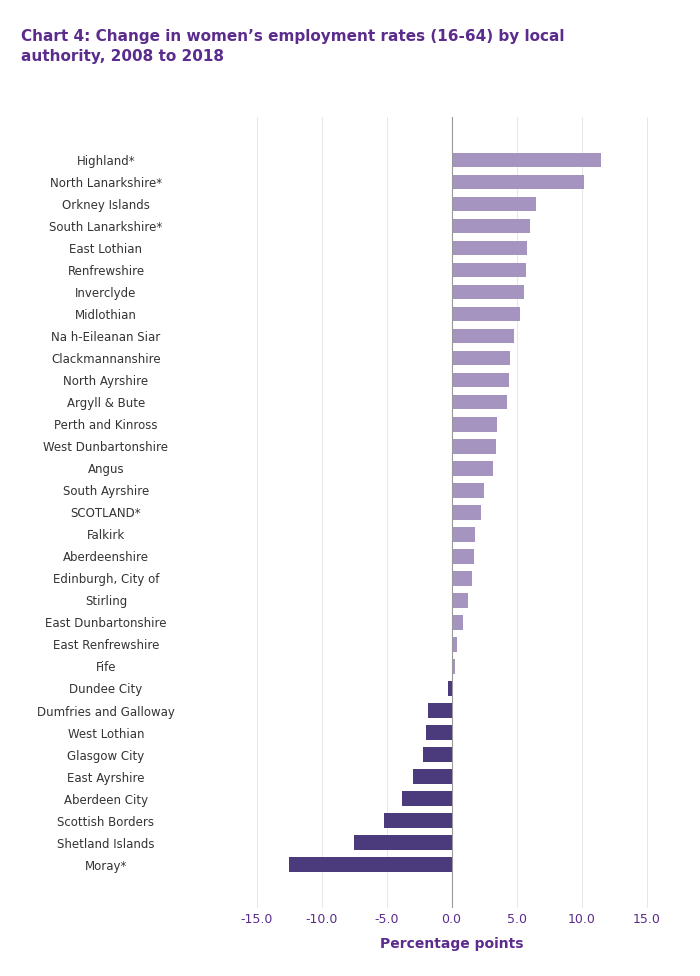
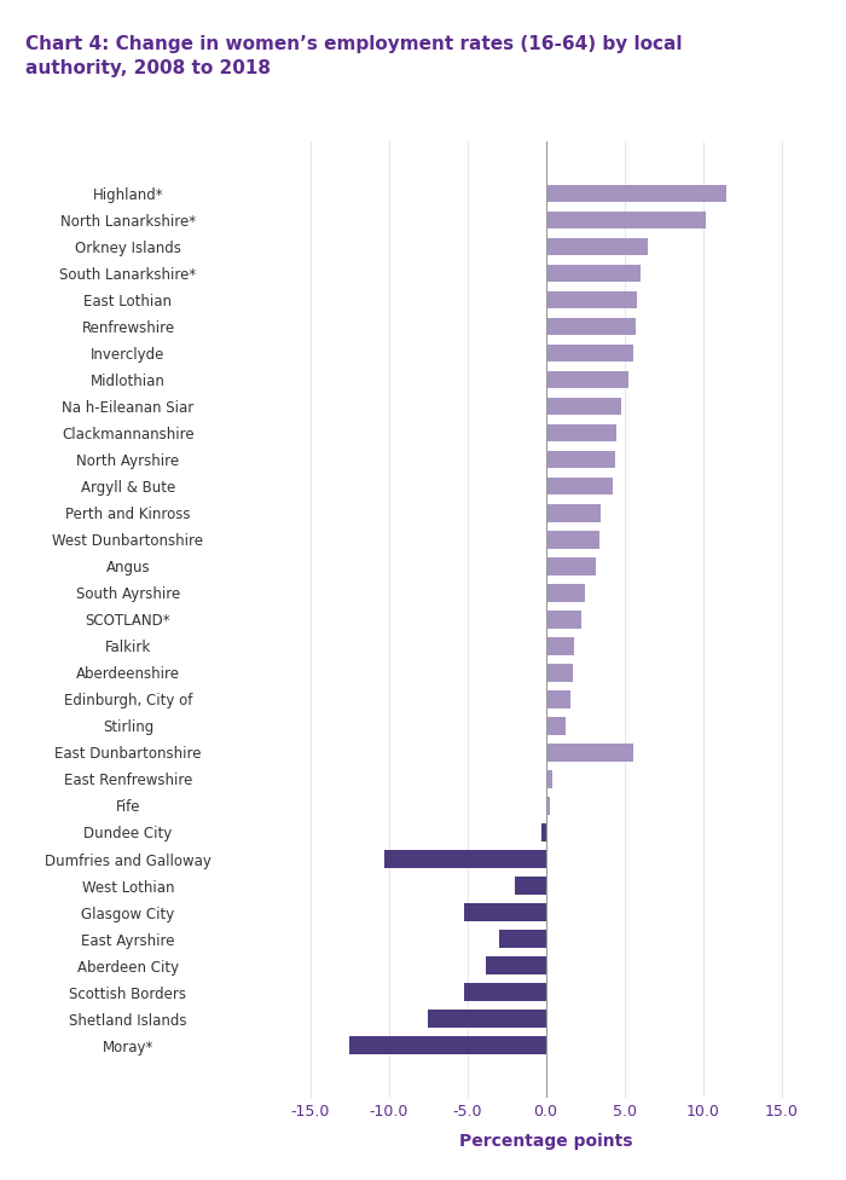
East Dunbartonshire: 0.9 -> 5.6
Dumfries and Galloway: -1.8 -> -10.3
Glasgow City: -2.2 -> -5.2
